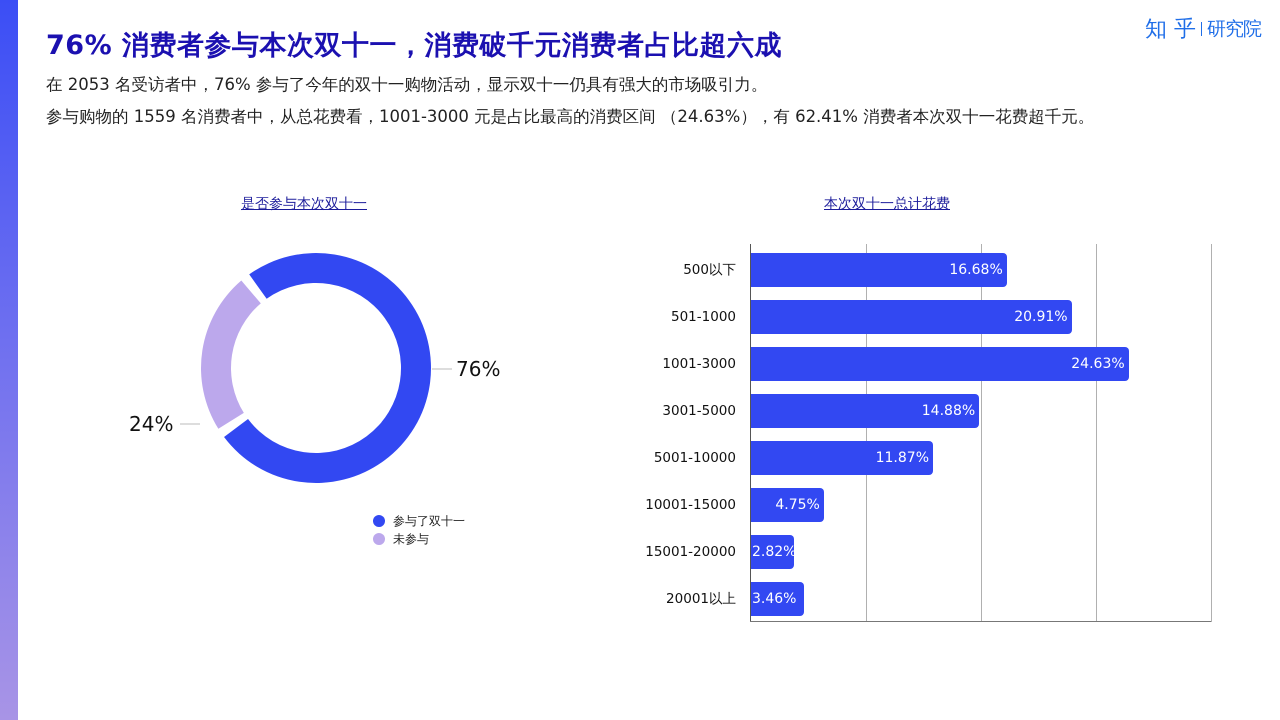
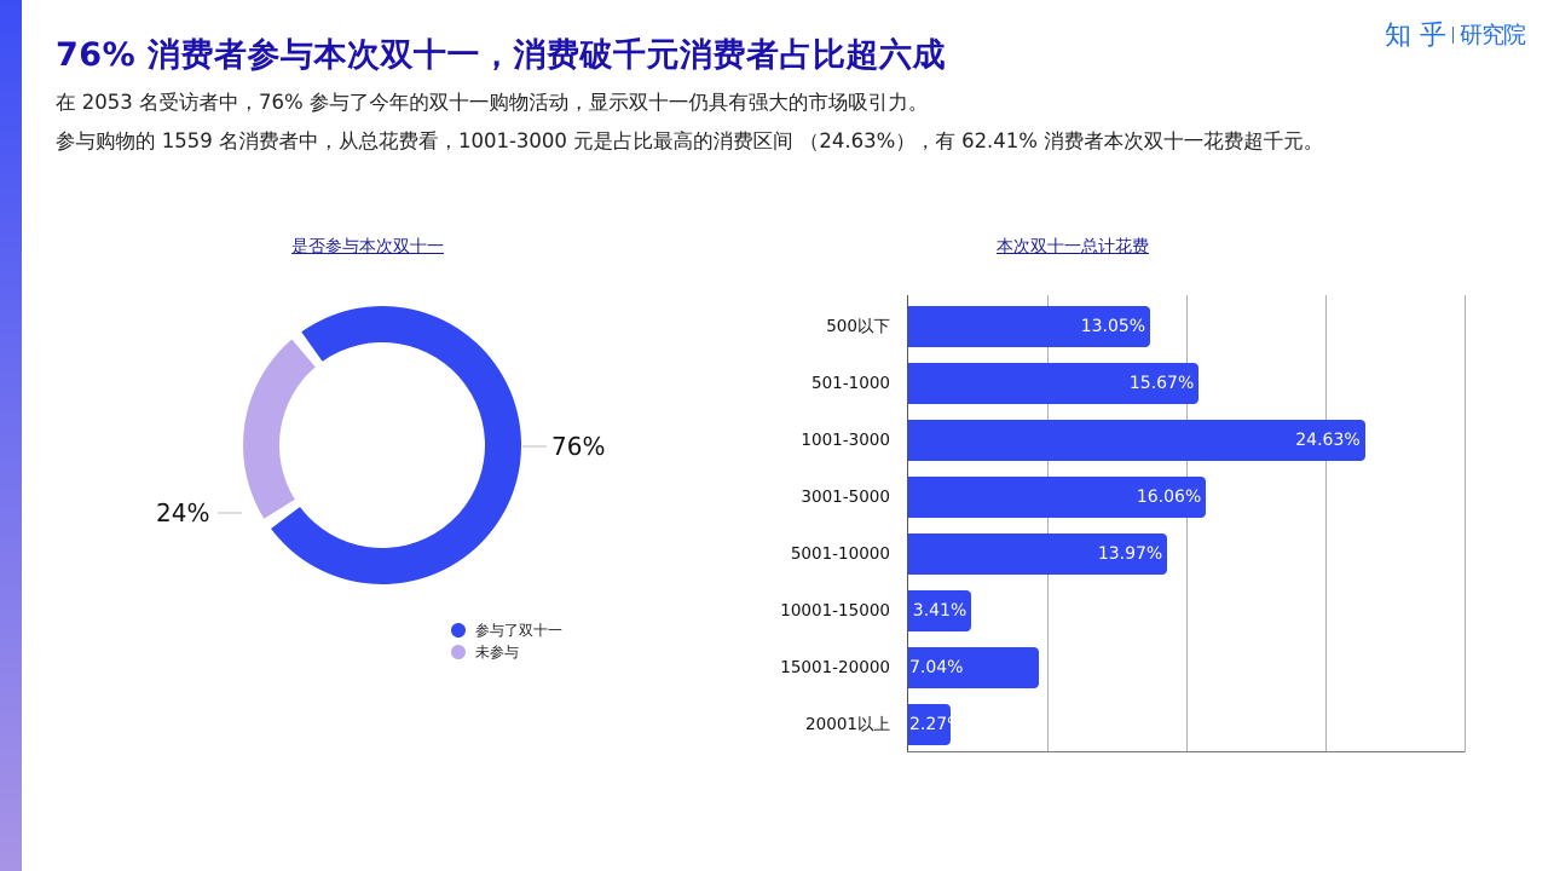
本次双十一总计花费/500以下: 16.68% -> 13.05%
本次双十一总计花费/501-1000: 20.91% -> 15.67%
本次双十一总计花费/3001-5000: 14.88% -> 16.06%
本次双十一总计花费/5001-10000: 11.87% -> 13.97%
本次双十一总计花费/10001-15000: 4.75% -> 3.41%
本次双十一总计花费/15001-20000: 2.82% -> 7.04%
本次双十一总计花费/20001以上: 3.46% -> 2.27%
